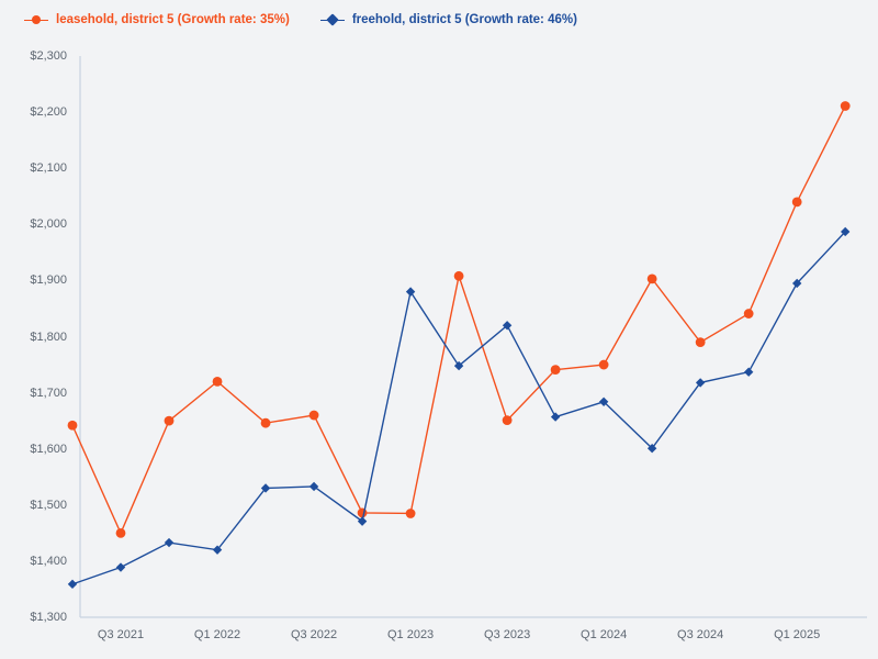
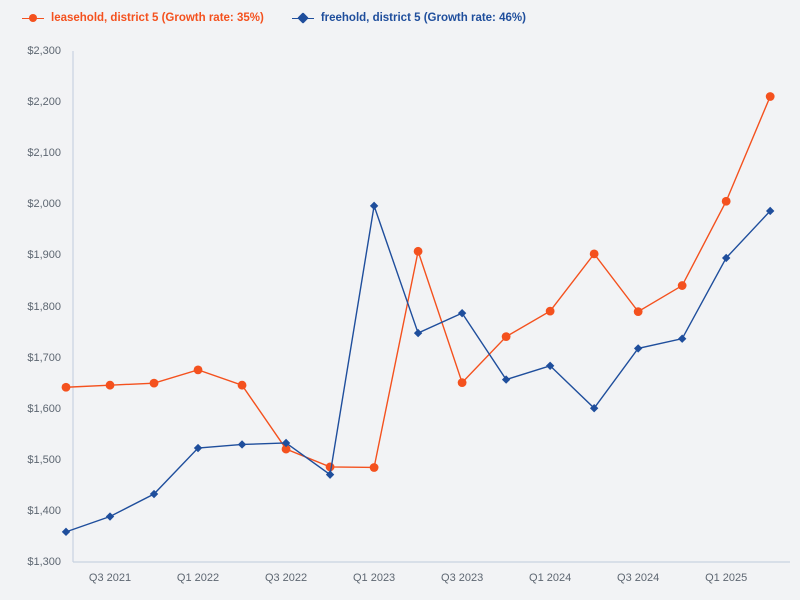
leasehold, district 5 (Growth rate: 35%)/Q3 2021: $1450 -> $1650
leasehold, district 5 (Growth rate: 35%)/Q1 2022: $1720 -> $1680
freehold, district 5 (Growth rate: 46%)/Q1 2022: $1420 -> $1520
leasehold, district 5 (Growth rate: 35%)/Q3 2022: $1660 -> $1520
freehold, district 5 (Growth rate: 46%)/Q1 2023: $1880 -> $2000
freehold, district 5 (Growth rate: 46%)/Q3 2023: $1820 -> $1790
leasehold, district 5 (Growth rate: 35%)/Q1 2024: $1750 -> $1790
leasehold, district 5 (Growth rate: 35%)/Q1 2025: $2040 -> $2010
